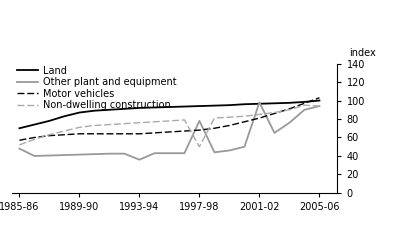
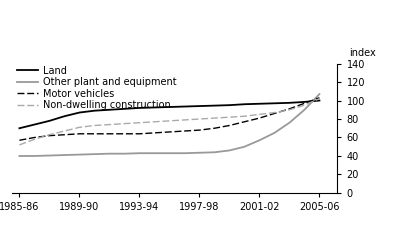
Other plant and equipment/1985-86: 48 -> 40
Other plant and equipment/1993-94: 36 -> 43
Other plant and equipment/1997-98: 78 -> 44
Non-dwelling construction/1997-98: 50 -> 80
Other plant and equipment/2001-02: 98 -> 57
Other plant and equipment/2005-06: 94 -> 107
Non-dwelling construction/2005-06: 94 -> 102
